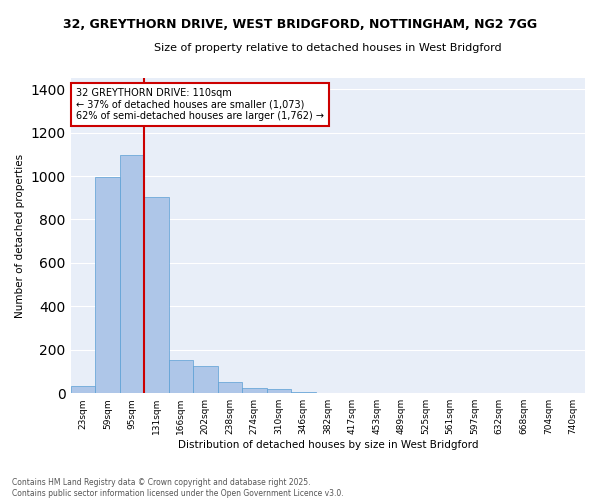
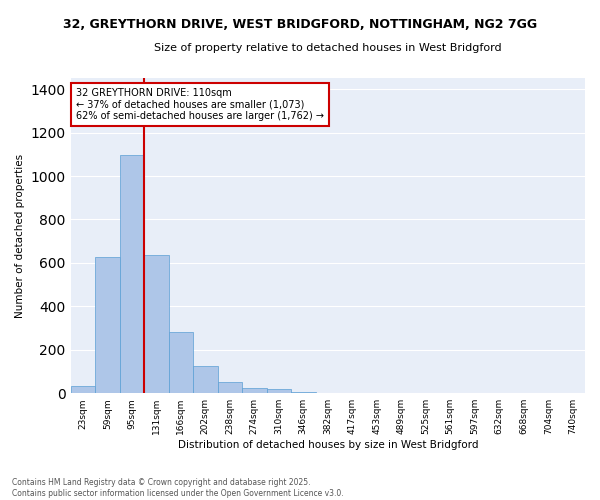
59sqm: 995 -> 625
131sqm: 905 -> 635
166sqm: 155 -> 280
